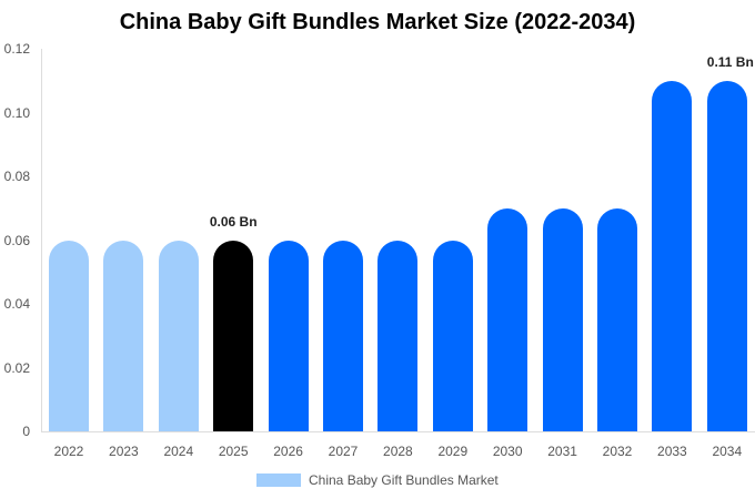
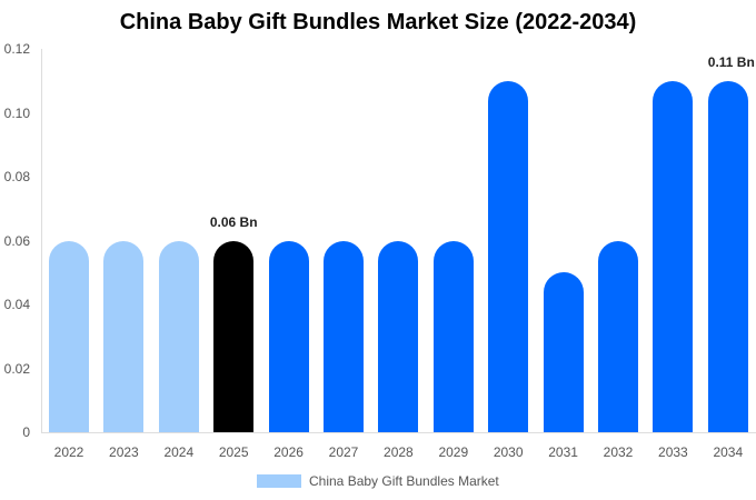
2030: 0.07 -> 0.11
2031: 0.07 -> 0.05
2032: 0.07 -> 0.06
